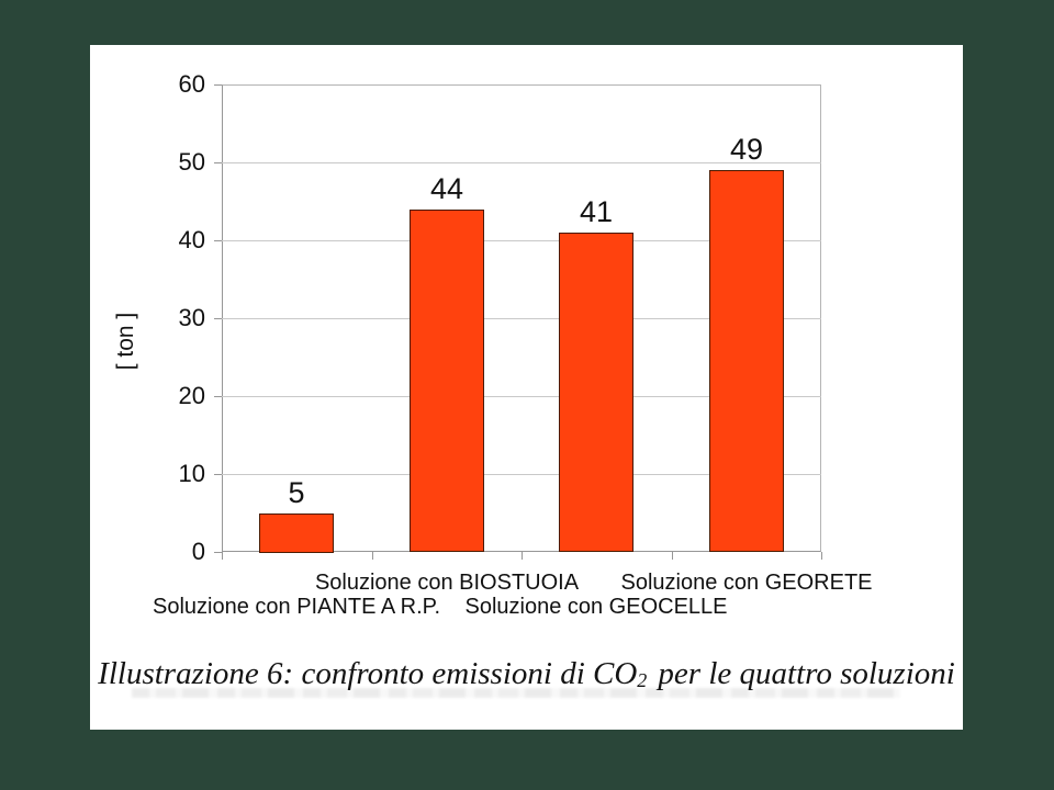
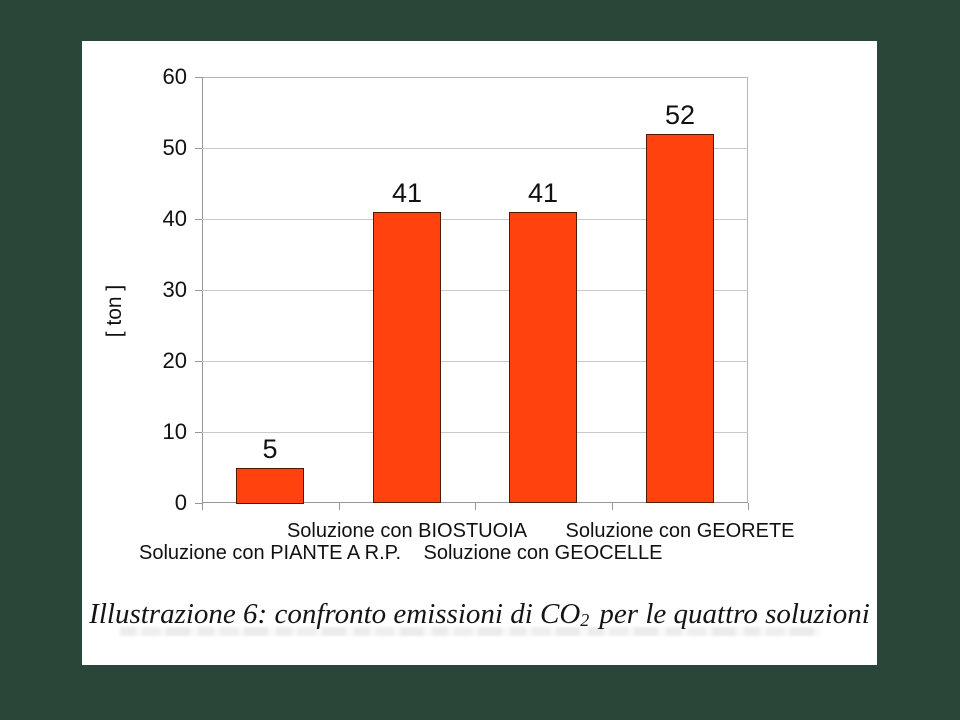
Soluzione con BIOSTUOIA: 44 -> 41
Soluzione con GEORETE: 49 -> 52
